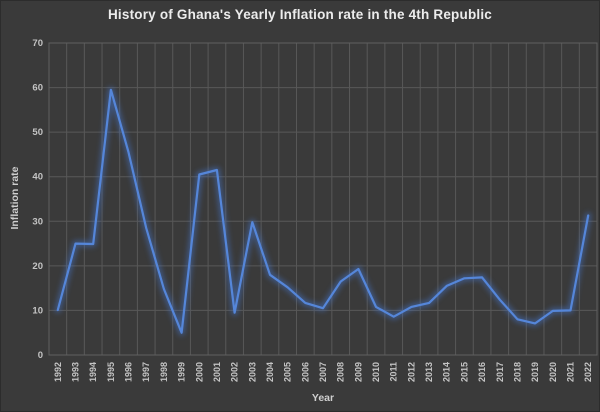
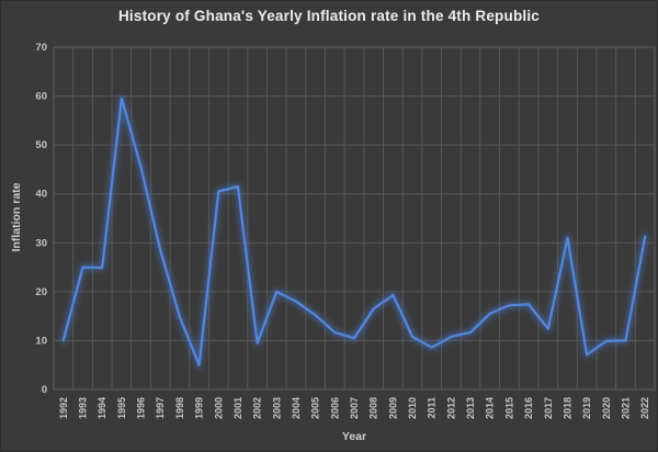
2003: 30 -> 20
2018: 8 -> 31
